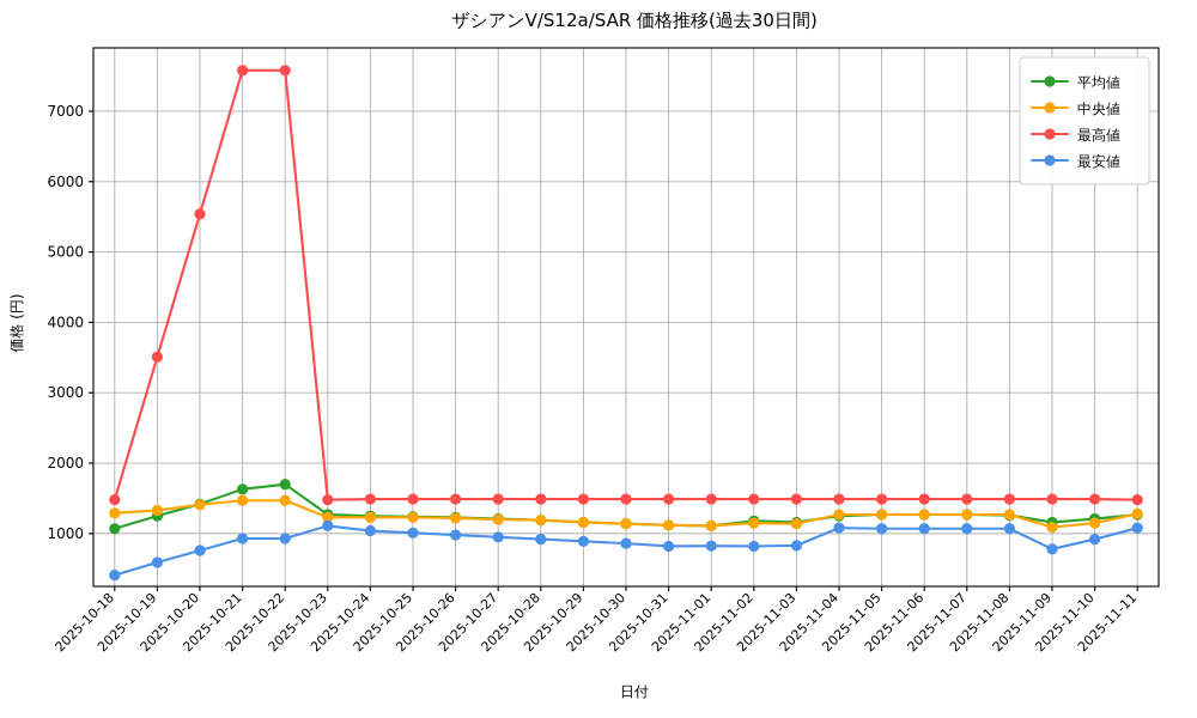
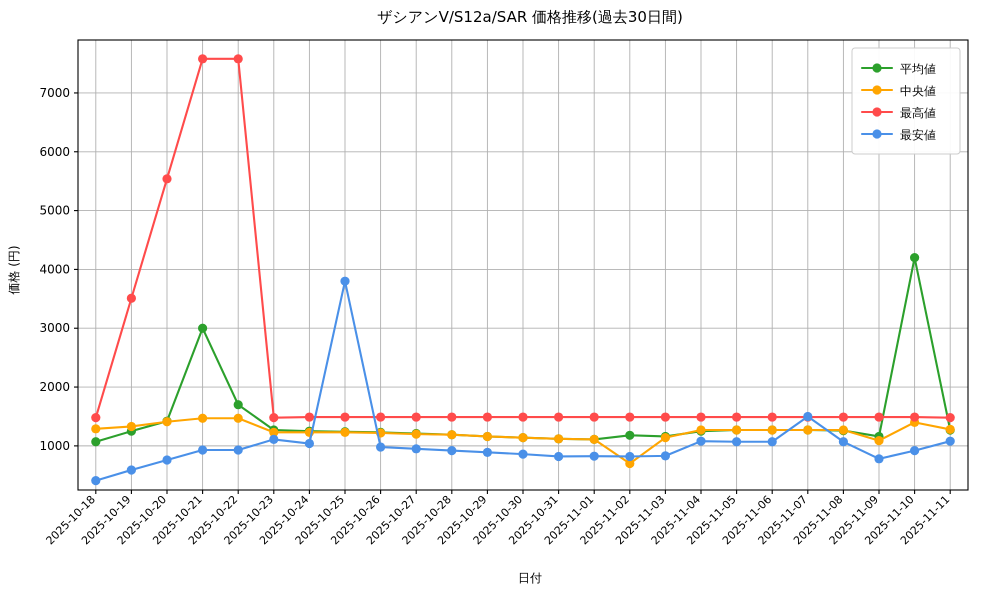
平均値/2025-10-21: 1600 -> 3000
最安値/2025-10-25: 1000 -> 3800
中央値/2025-11-02: 1200 -> 700
最安値/2025-11-07: 1100 -> 1500
平均値/2025-11-10: 1200 -> 4200
中央値/2025-11-10: 1200 -> 1400
